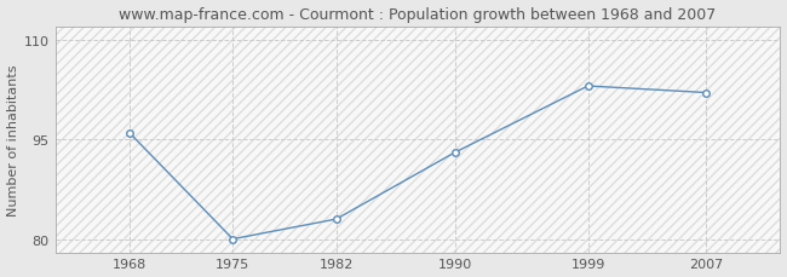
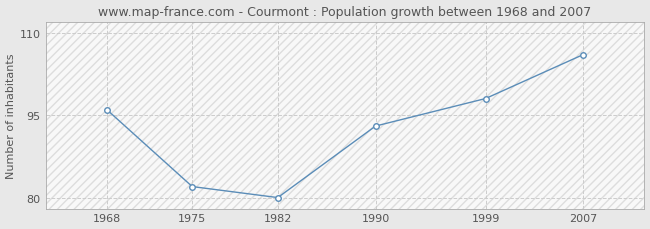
1975: 80 -> 82
1982: 83 -> 80
1999: 103 -> 98
2007: 102 -> 106
